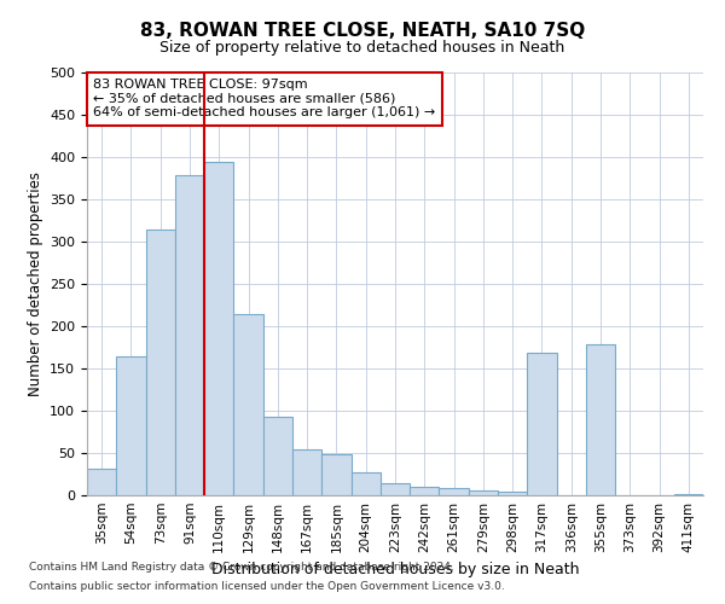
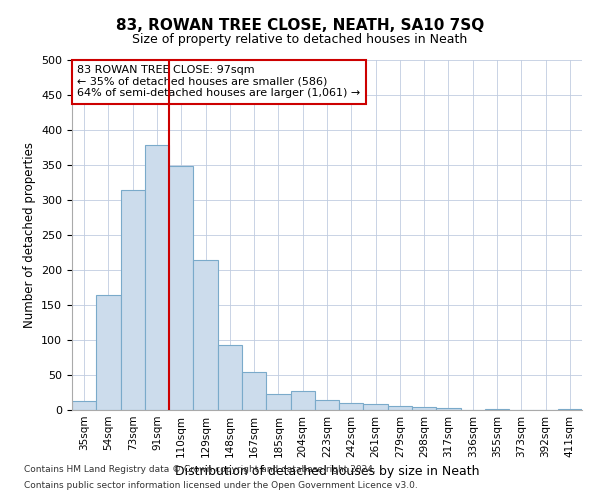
35sqm: 32 -> 13
110sqm: 394 -> 348
185sqm: 48 -> 23
317sqm: 168 -> 3
355sqm: 178 -> 1
